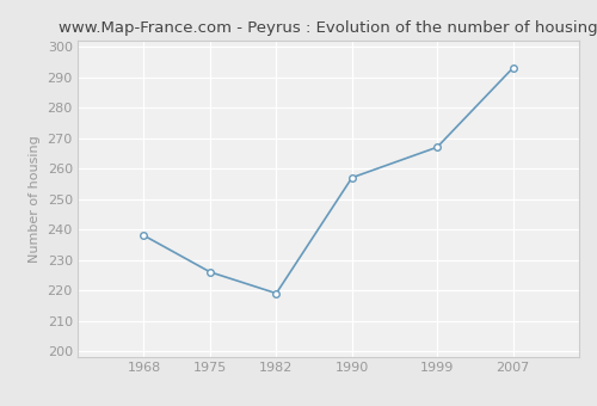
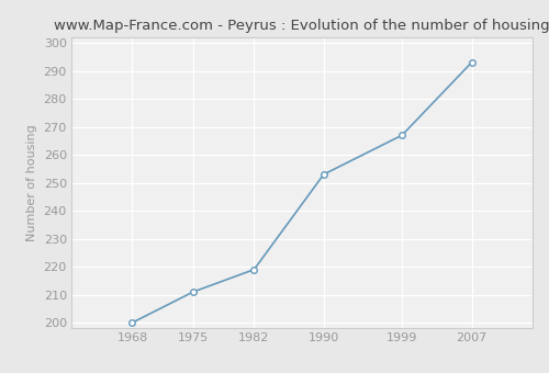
1968: 238 -> 200
1975: 226 -> 211
1990: 257 -> 253
